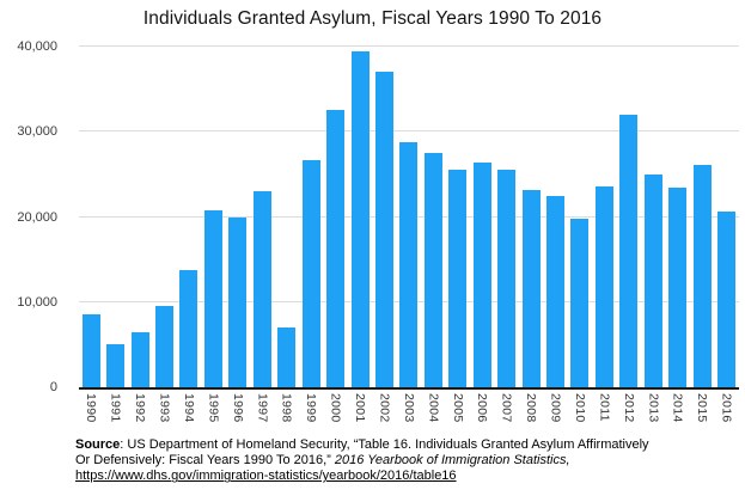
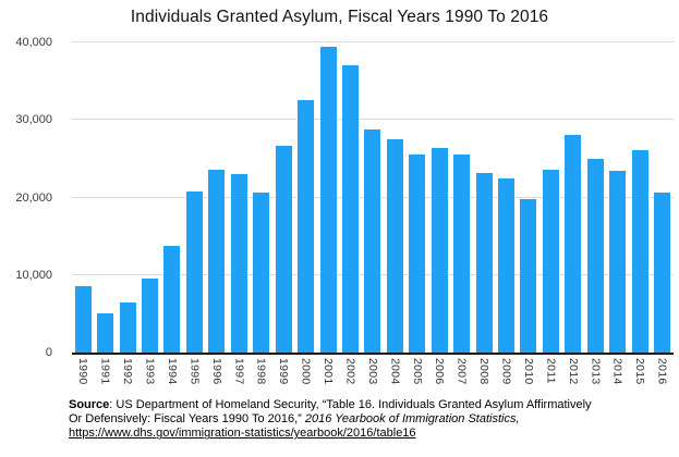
1996: 20000 -> 24000
1998: 7000 -> 21000
2012: 32000 -> 28000
